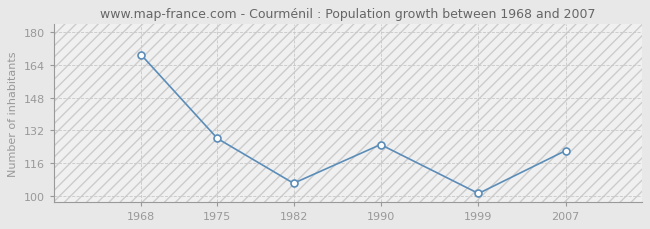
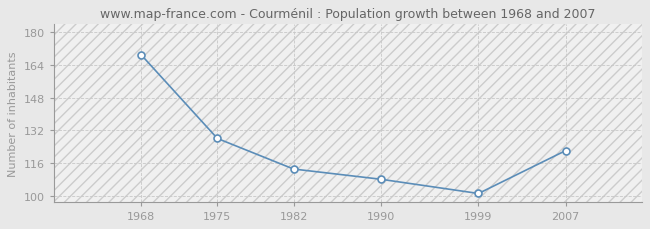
1982: 106 -> 113
1990: 125 -> 108
